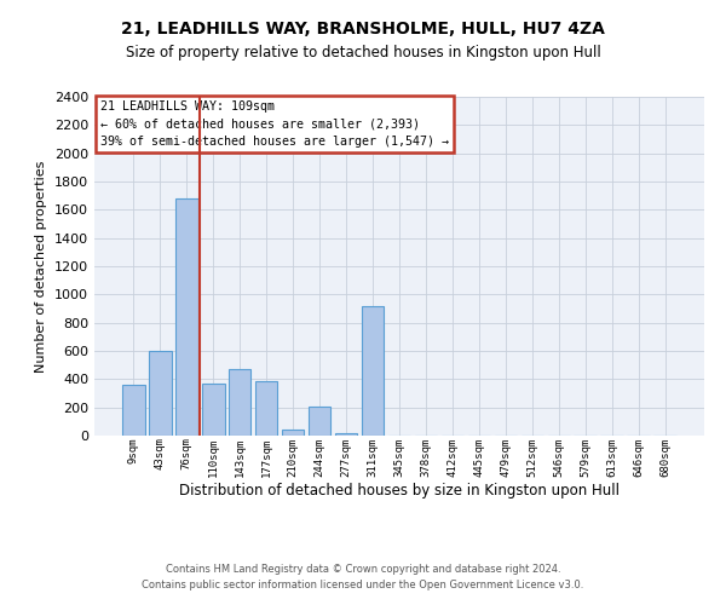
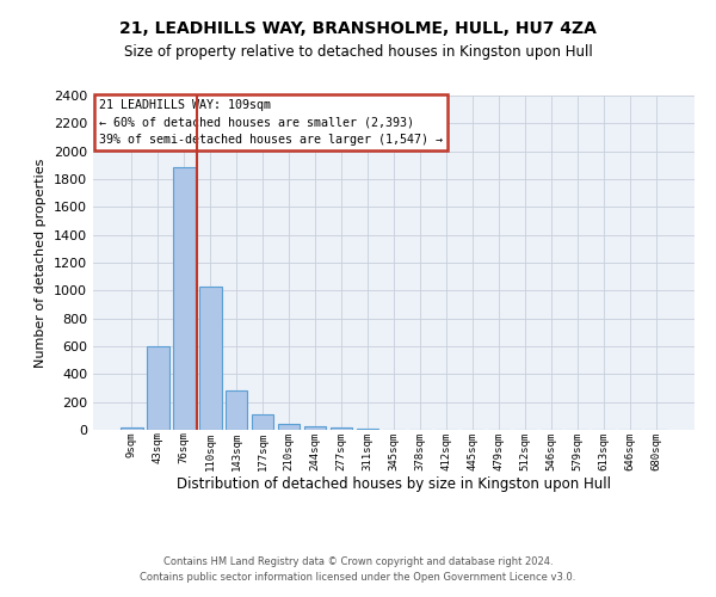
9sqm: 360 -> 20
76sqm: 1680 -> 1890
110sqm: 370 -> 1030
143sqm: 470 -> 280
177sqm: 390 -> 110
244sqm: 210 -> 30
311sqm: 920 -> 0
